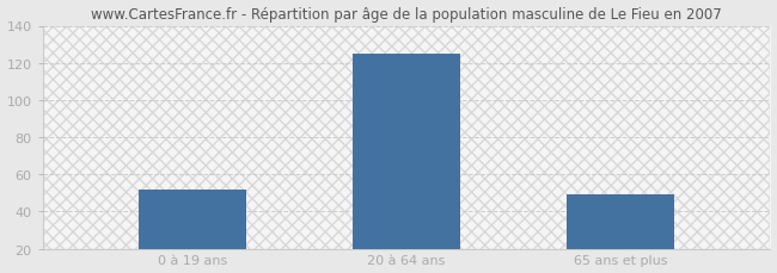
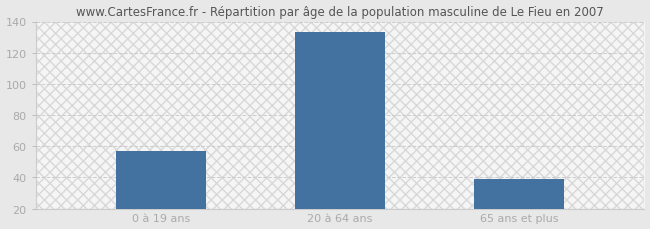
0 à 19 ans: 52 -> 57
20 à 64 ans: 125 -> 133
65 ans et plus: 49 -> 39
